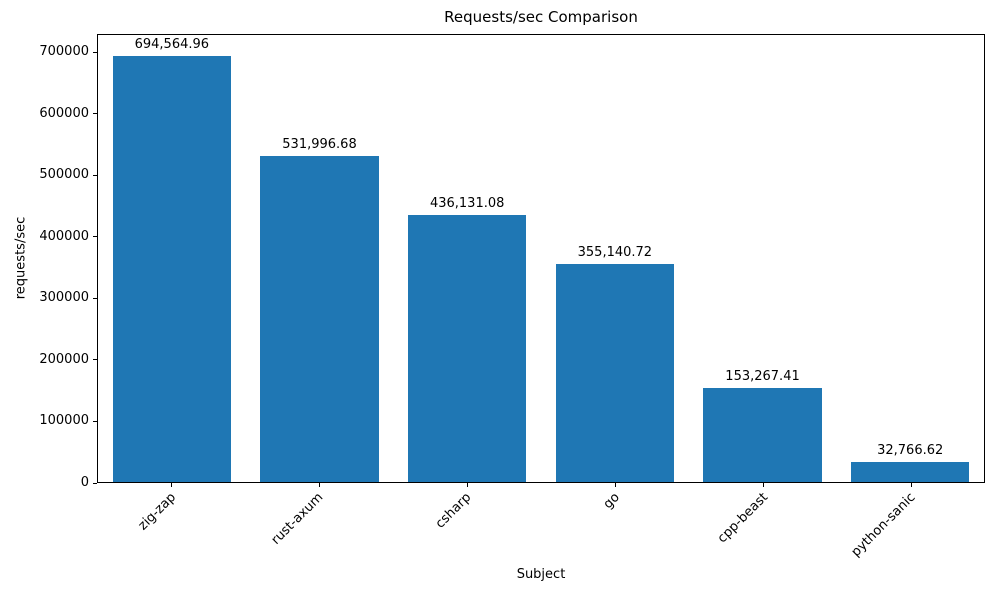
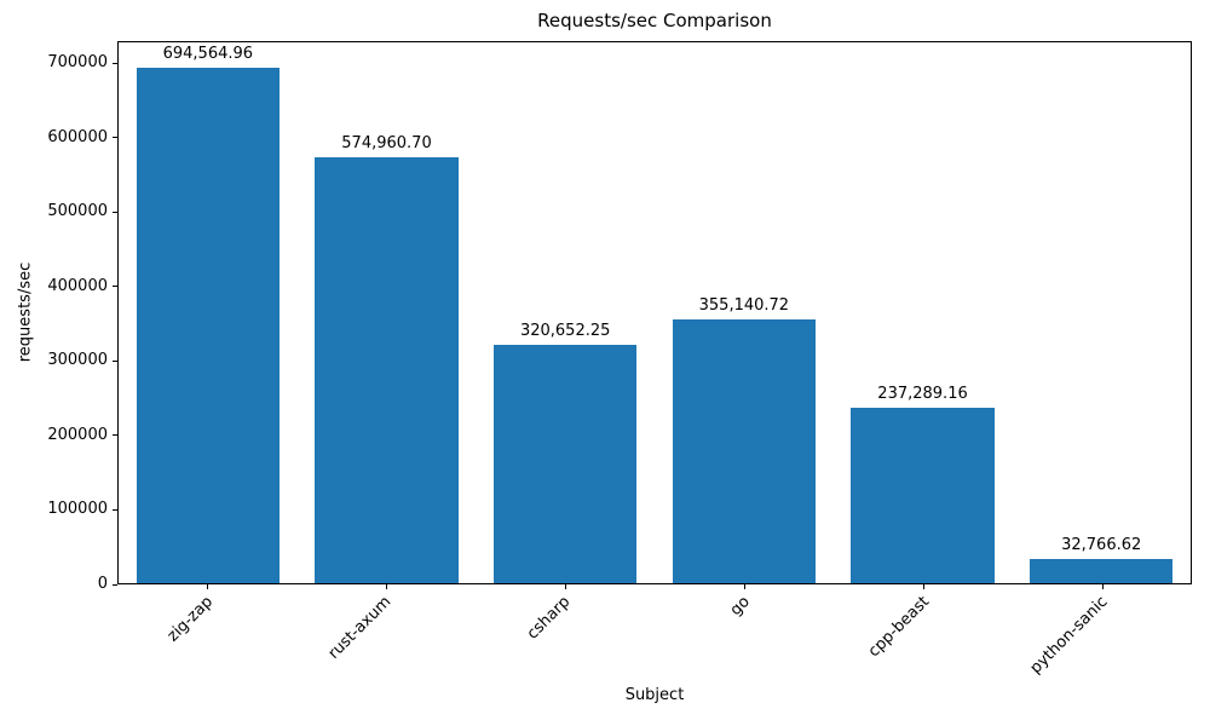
rust-axum: 531,996.68 -> 574,960.70
csharp: 436,131.08 -> 320,652.25
cpp-beast: 153,267.41 -> 237,289.16
